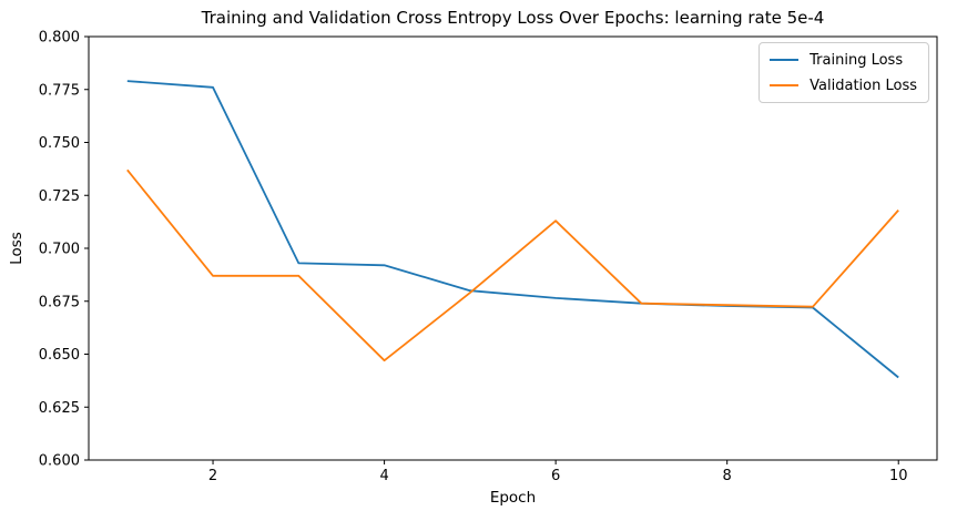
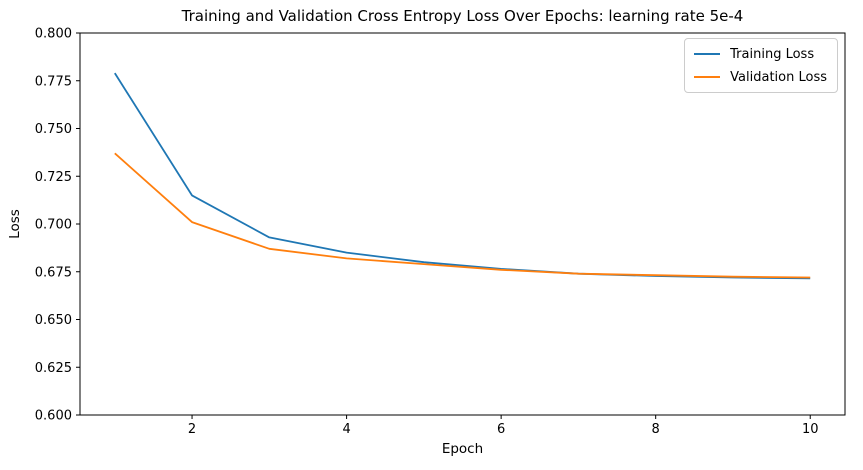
Training Loss/2: 0.776 -> 0.715
Validation Loss/2: 0.687 -> 0.701
Training Loss/4: 0.692 -> 0.685
Validation Loss/4: 0.647 -> 0.682
Validation Loss/6: 0.713 -> 0.676
Training Loss/10: 0.639 -> 0.671
Validation Loss/10: 0.718 -> 0.672
